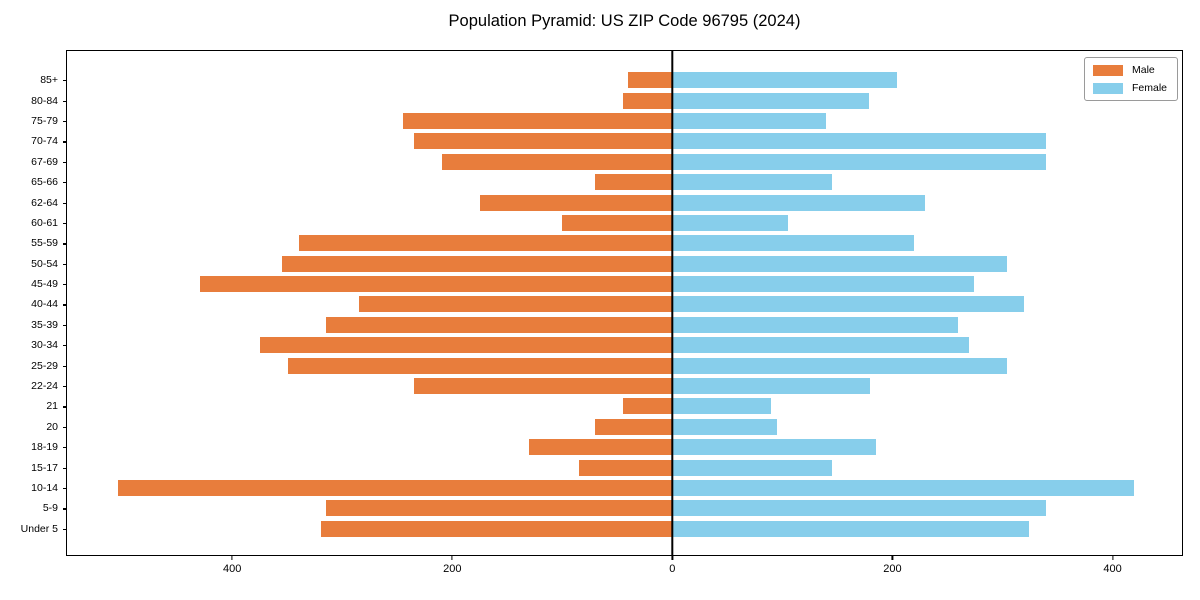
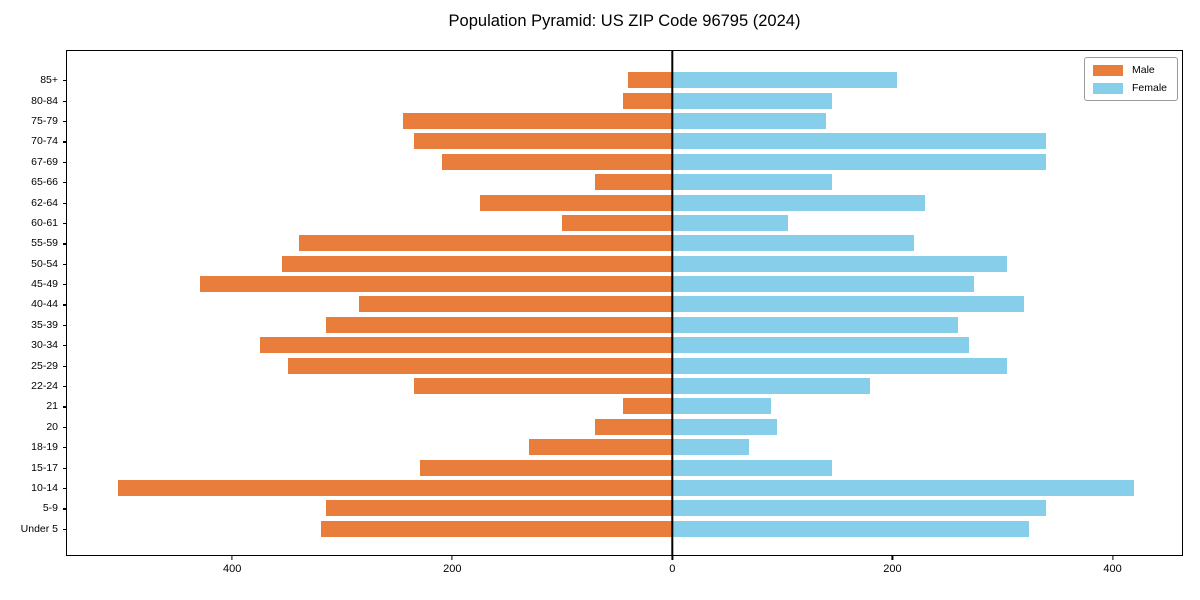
Female/80-84: 179 -> 145
Female/18-19: 185 -> 70
Male/15-17: 85 -> 230
